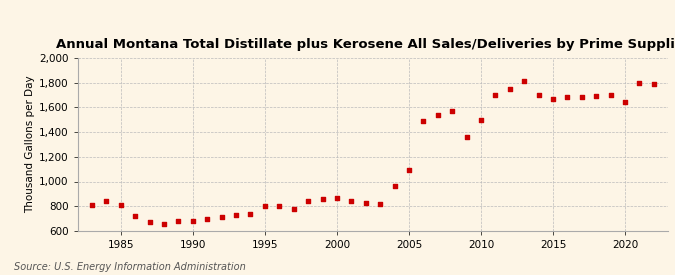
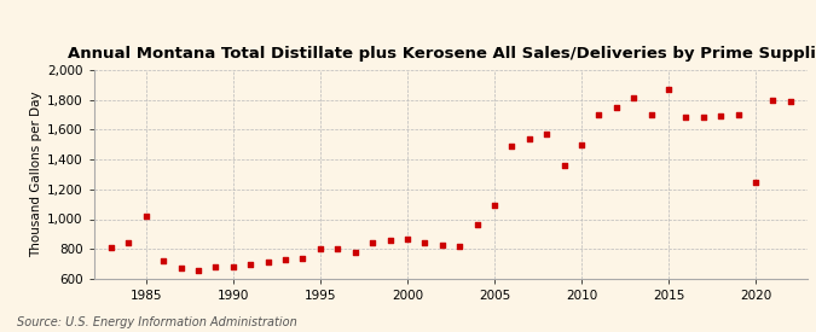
1985: 810 -> 1,020
2015: 1,670 -> 1,870
2020: 1,640 -> 1,250
